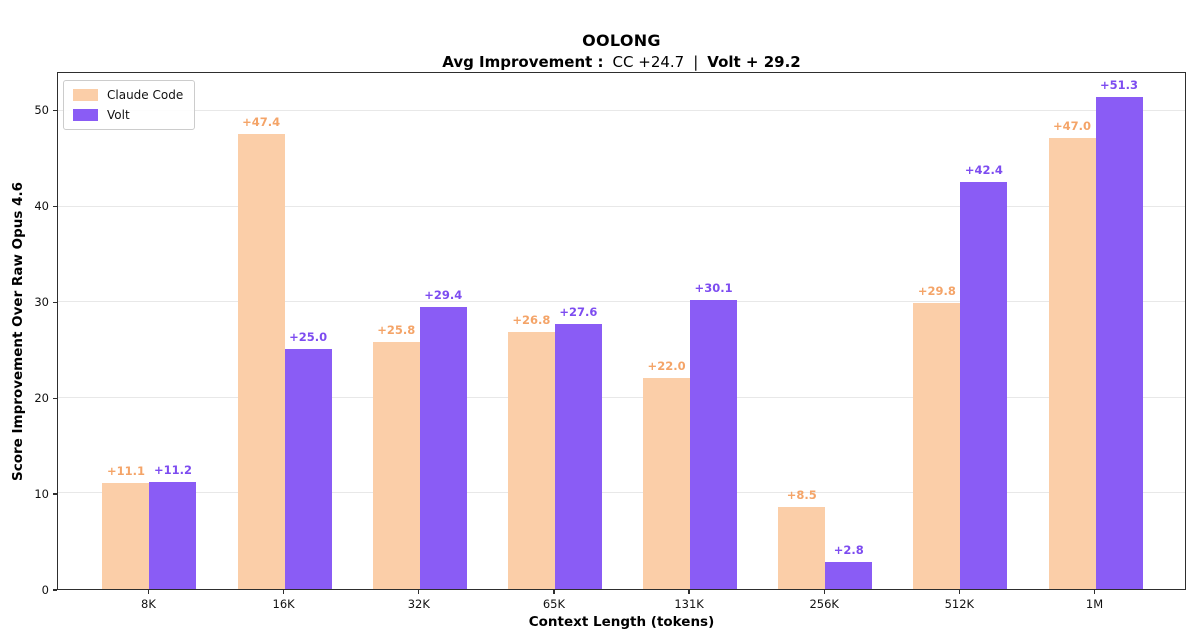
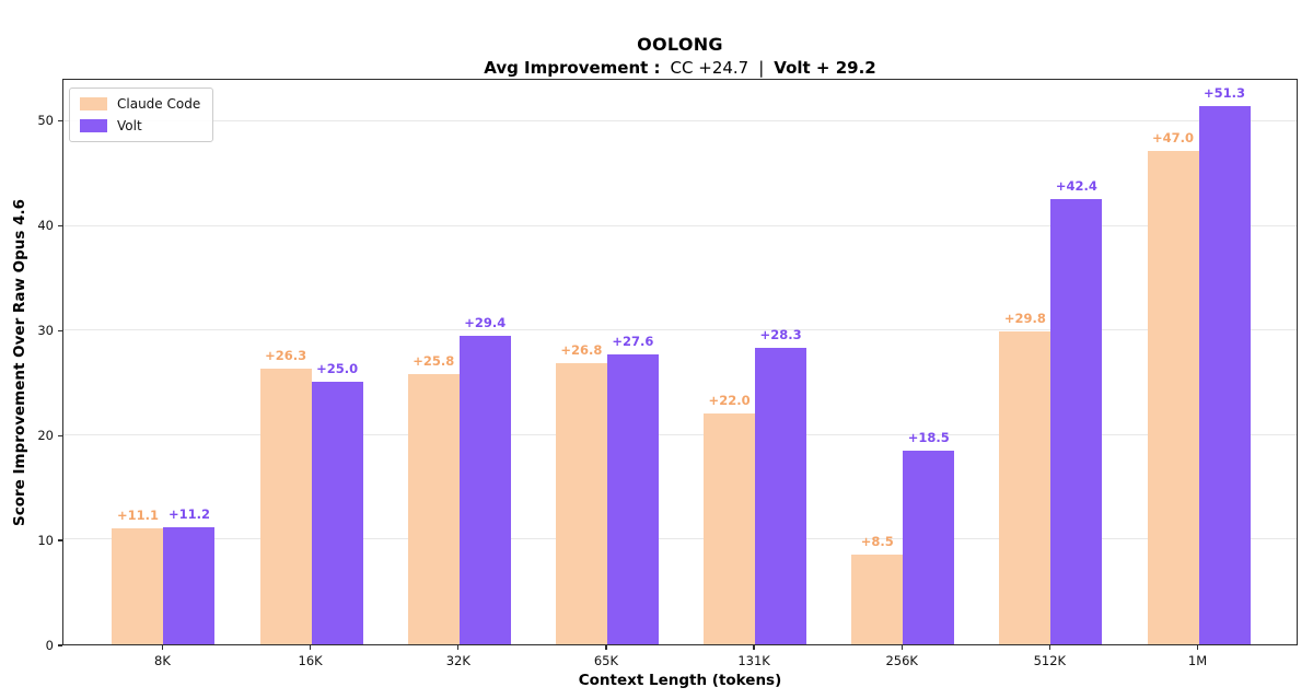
Claude Code/16K: +47.4 -> +26.3
Volt/131K: +30.1 -> +28.3
Volt/256K: +2.8 -> +18.5
